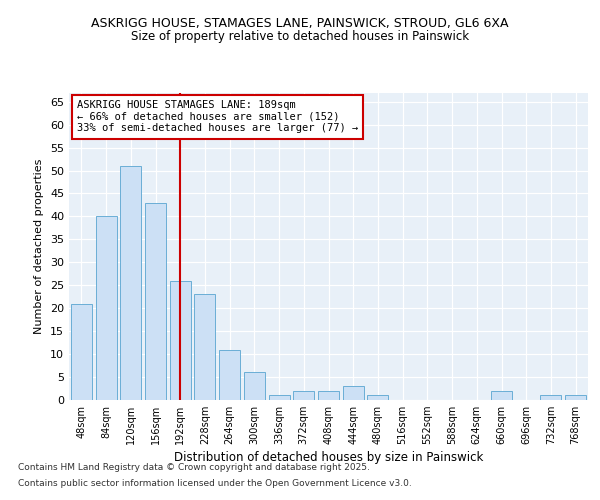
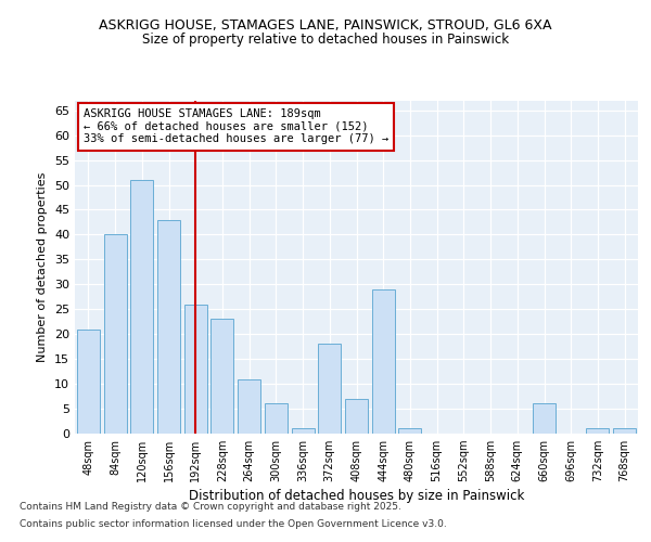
372sqm: 2 -> 18
408sqm: 2 -> 7
444sqm: 3 -> 29
660sqm: 2 -> 6
